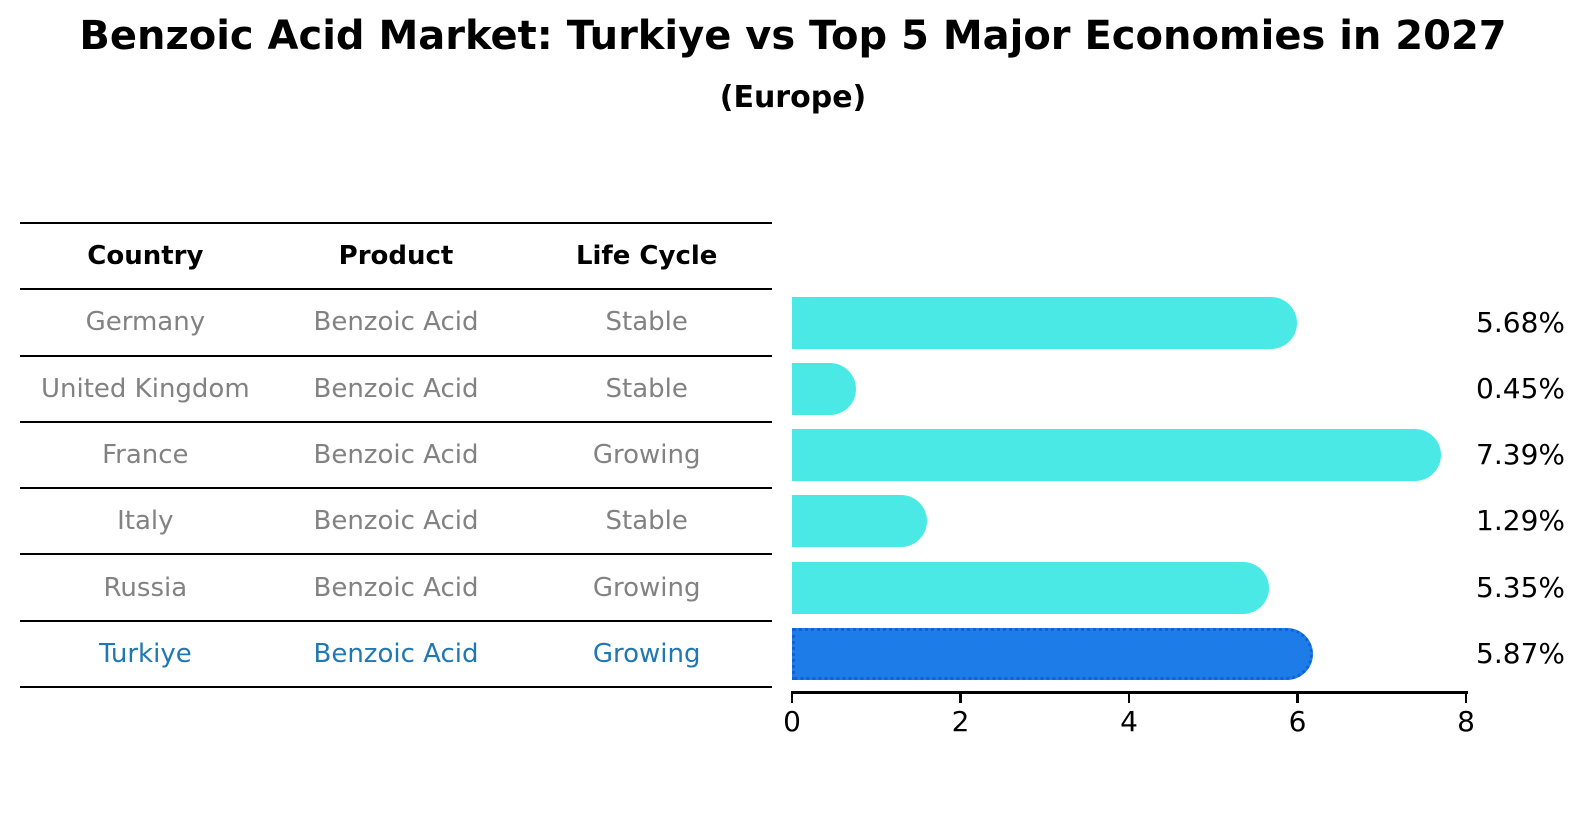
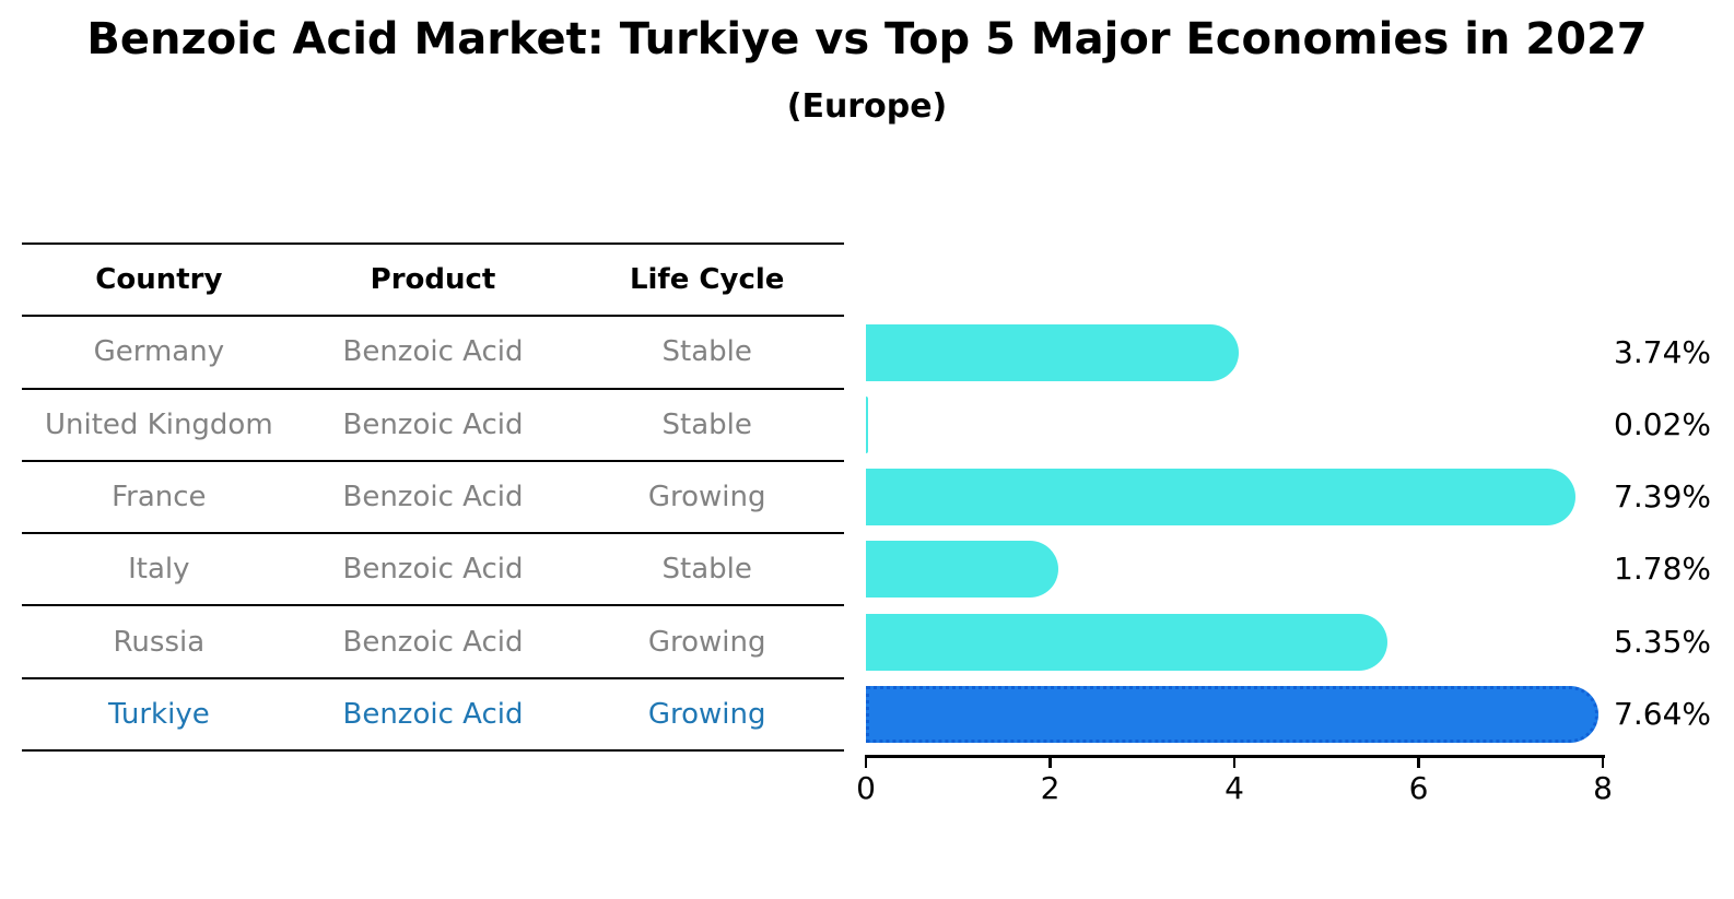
Germany: 5.68% -> 3.74%
United Kingdom: 0.45% -> 0.02%
Italy: 1.29% -> 1.78%
Turkiye: 5.87% -> 7.64%
